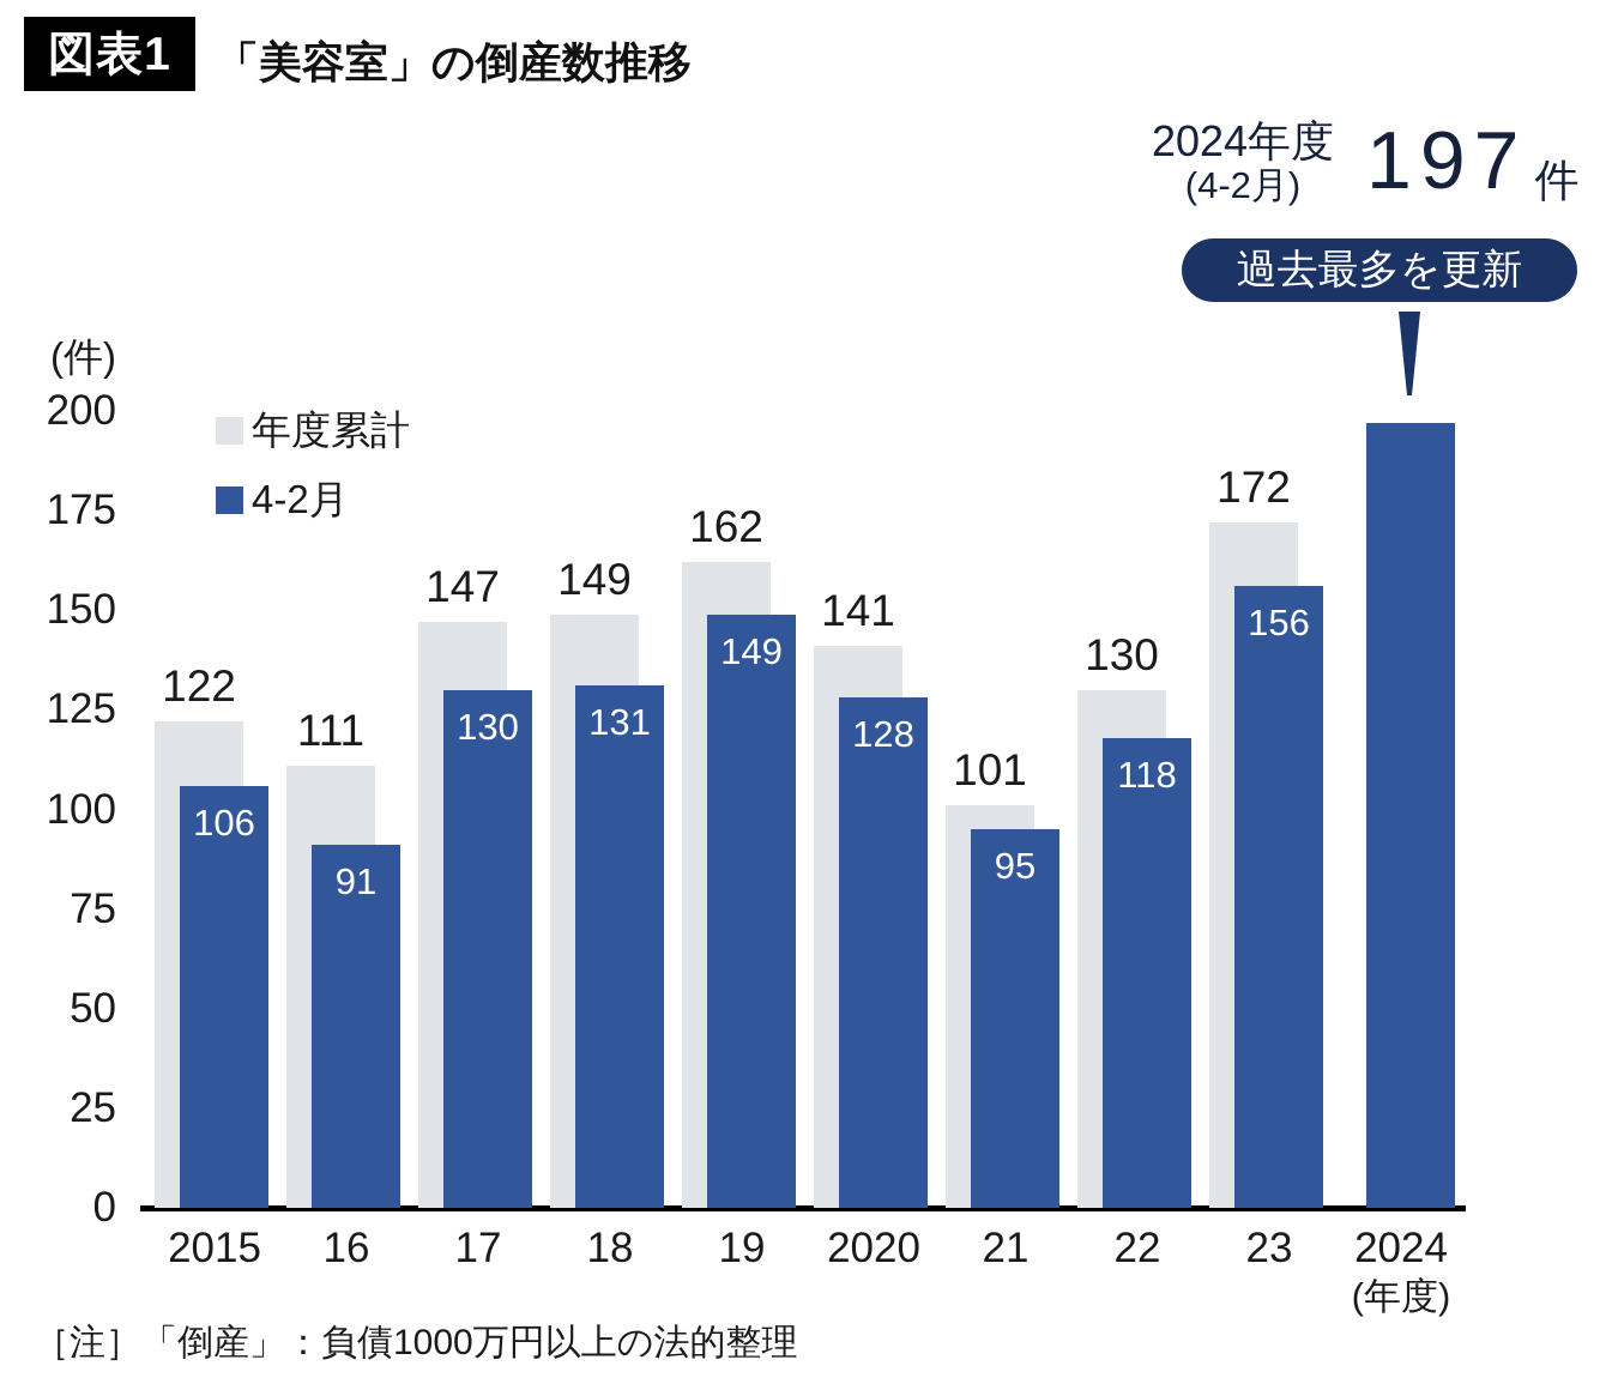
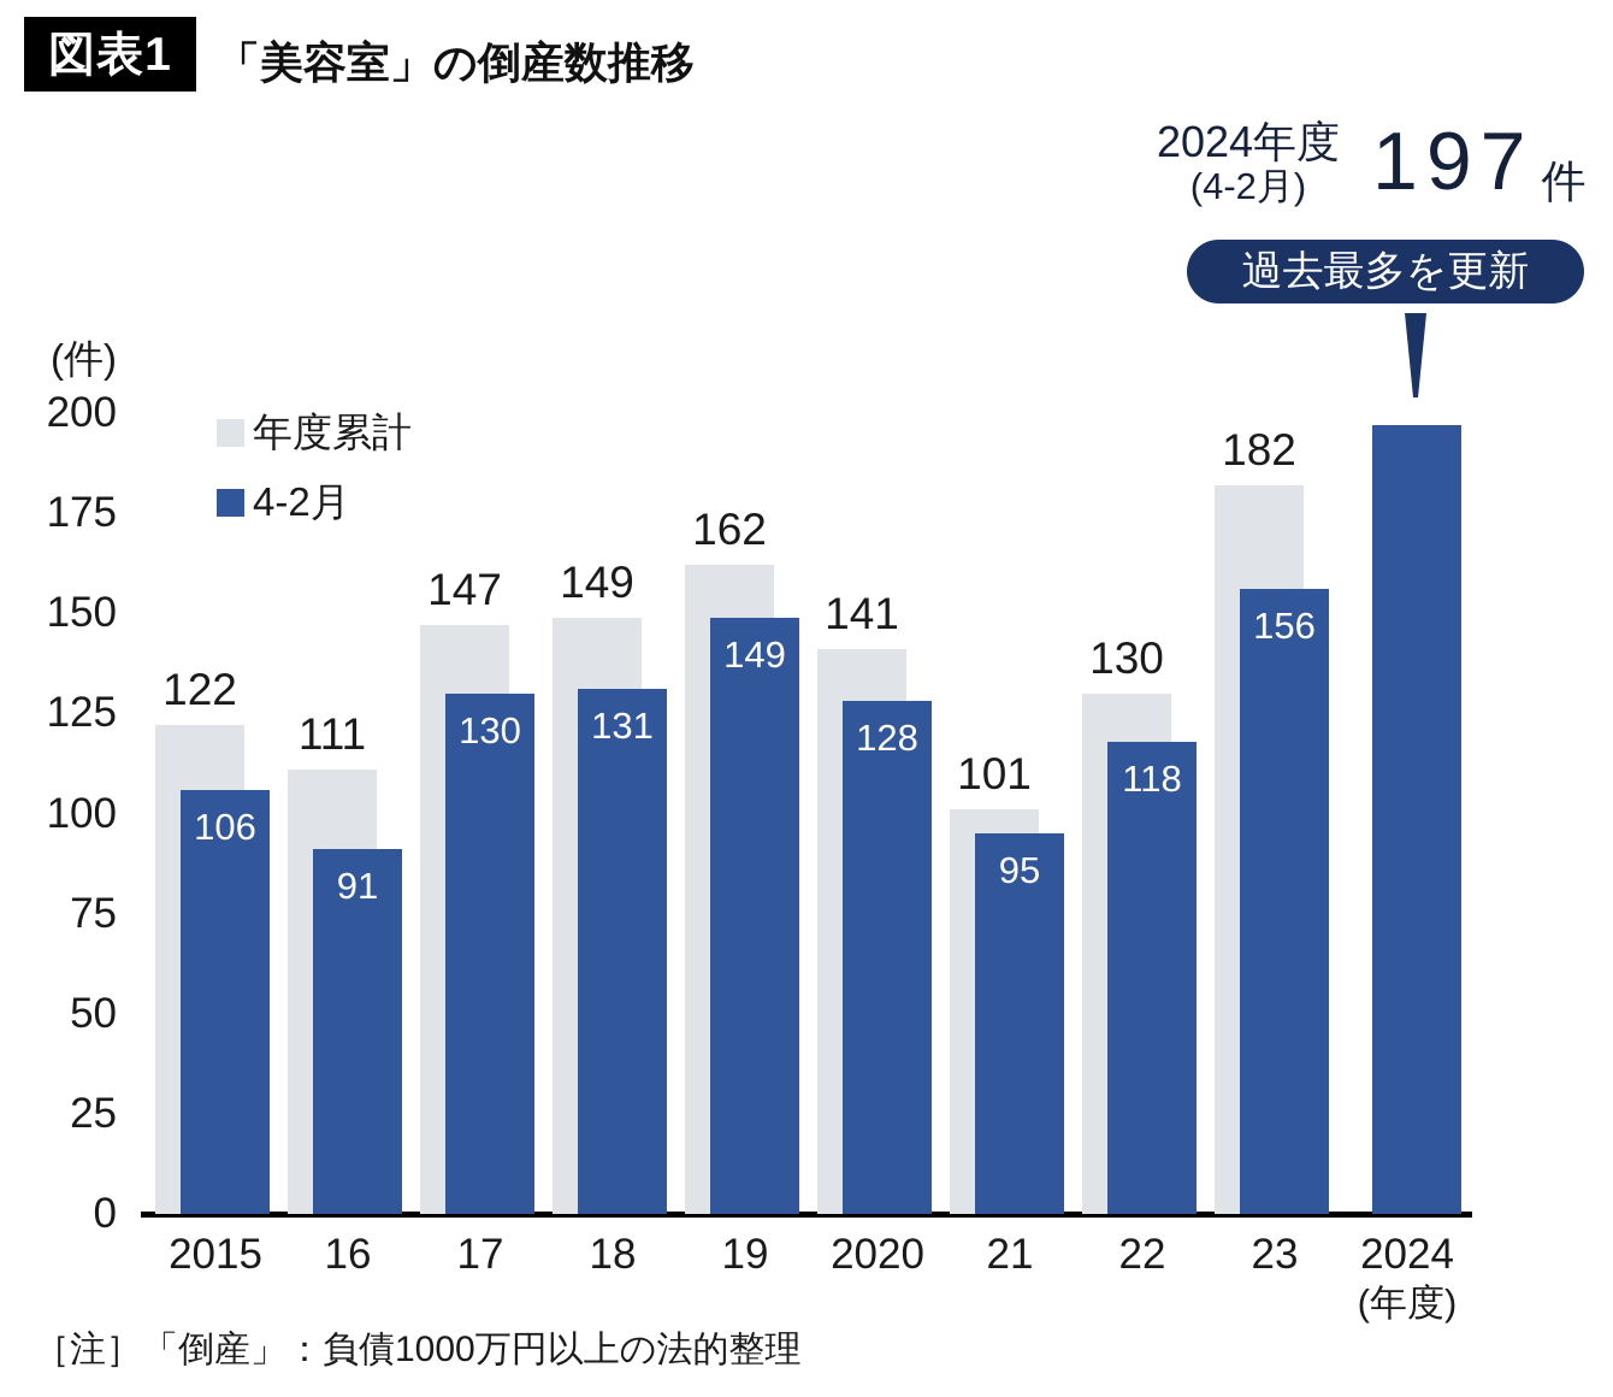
年度累計/23: 172 -> 182
